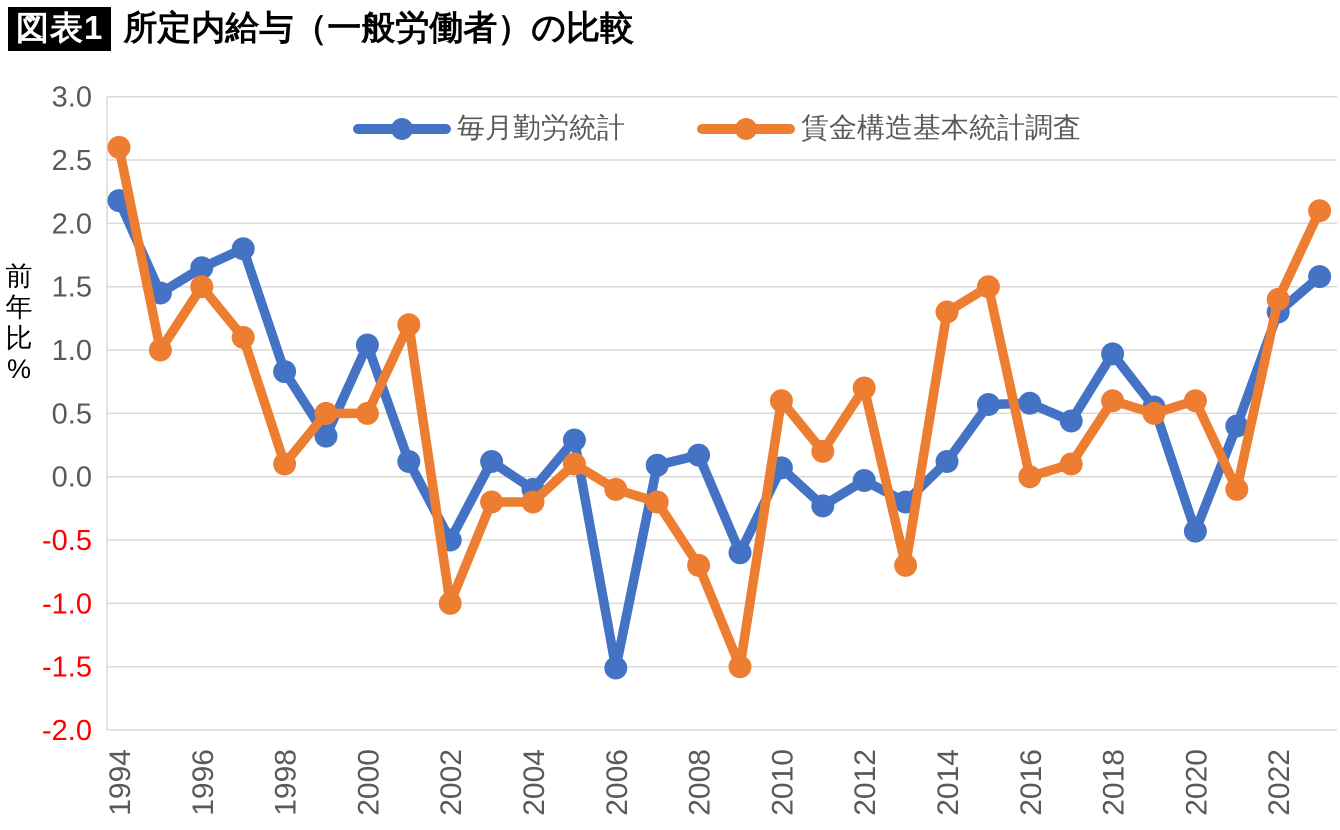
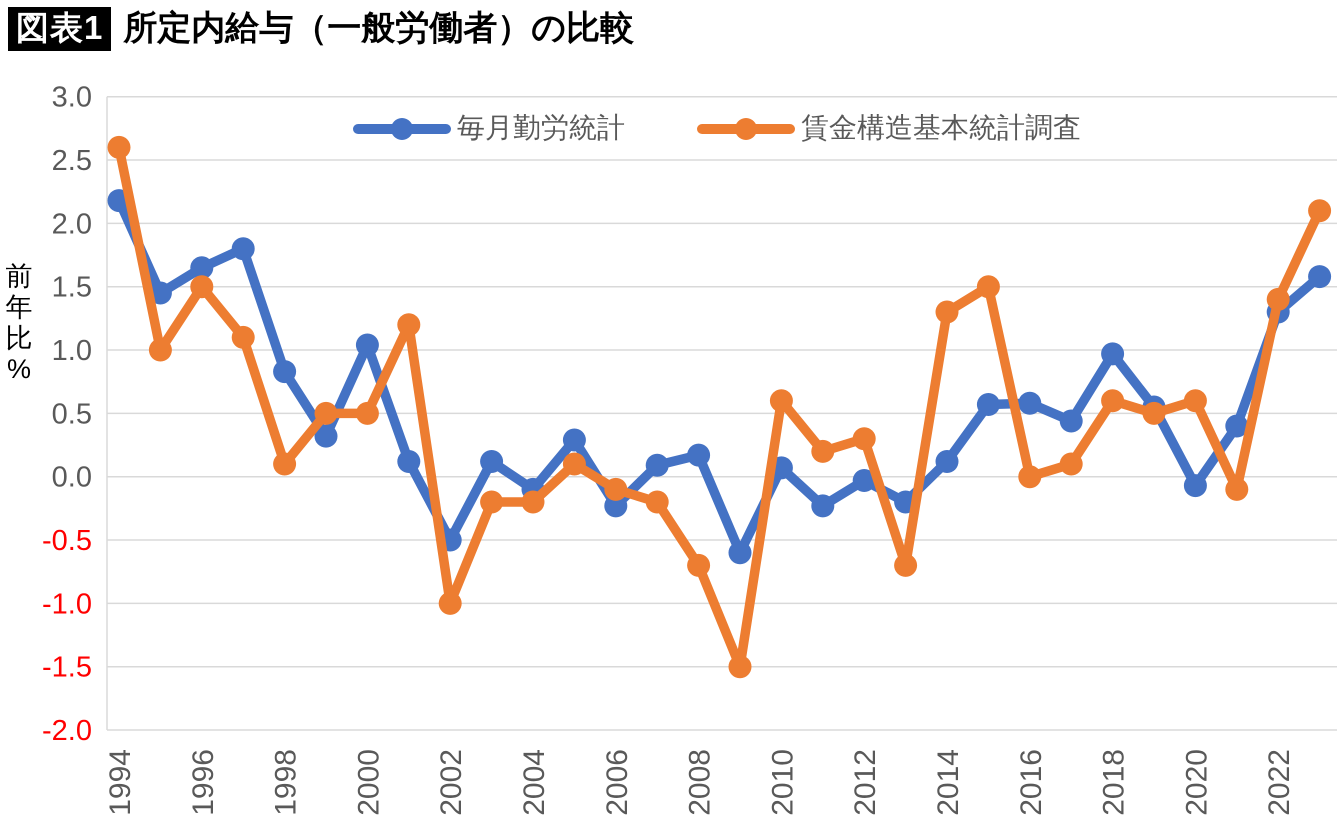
毎月勤労統計/2006: -1.51 -> -0.23
賃金構造基本統計調査/2012: 0.7 -> 0.3
毎月勤労統計/2020: -0.43 -> -0.07
